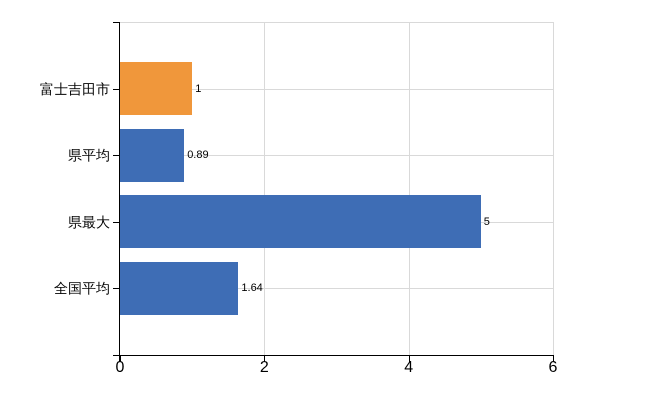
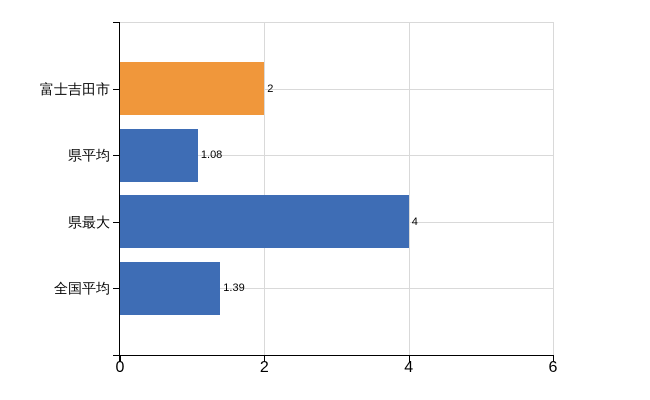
富士吉田市: 1 -> 2
県平均: 0.89 -> 1.08
県最大: 5 -> 4
全国平均: 1.64 -> 1.39
